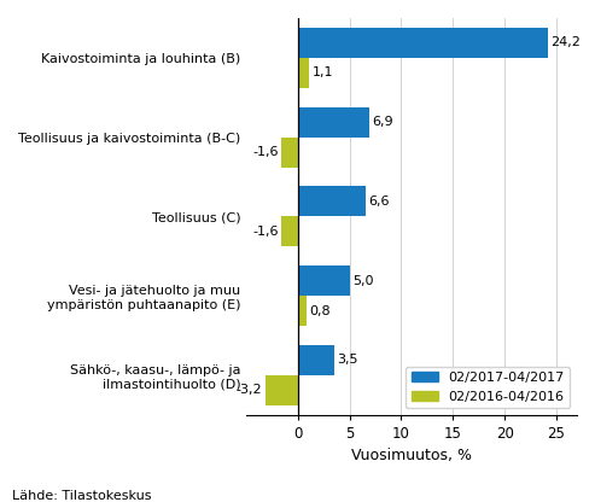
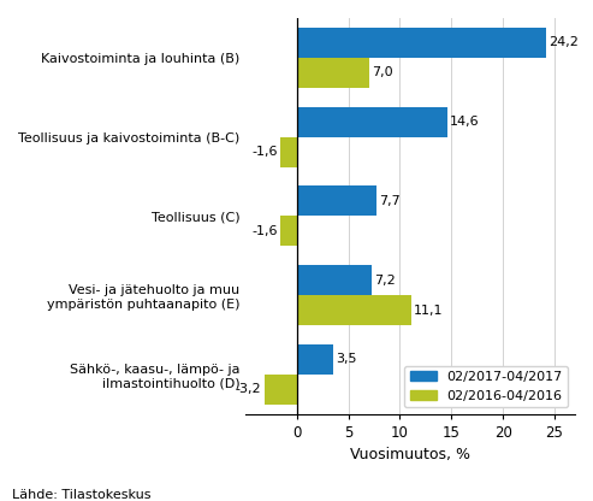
02/2016-04/2016/Kaivostoiminta ja louhinta (B): 1,1 -> 7,0
02/2017-04/2017/Teollisuus ja kaivostoiminta (B-C): 6,9 -> 14,6
02/2017-04/2017/Teollisuus (C): 6,6 -> 7,7
02/2017-04/2017/Vesi- ja jätehuolto ja muu ympäristön puhtaanapito (E): 5,0 -> 7,2
02/2016-04/2016/Vesi- ja jätehuolto ja muu ympäristön puhtaanapito (E): 0,8 -> 11,1
